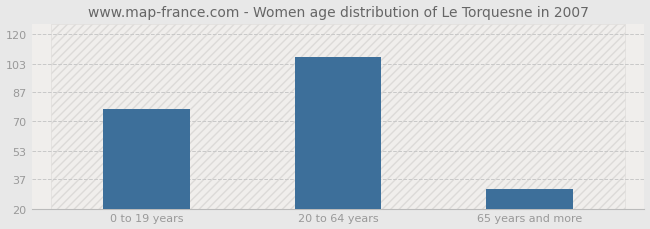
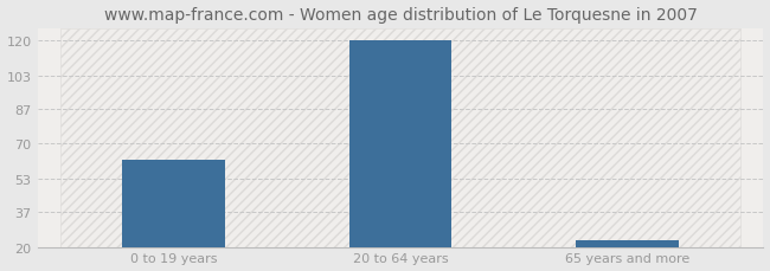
0 to 19 years: 77 -> 62
20 to 64 years: 107 -> 120
65 years and more: 31 -> 23
